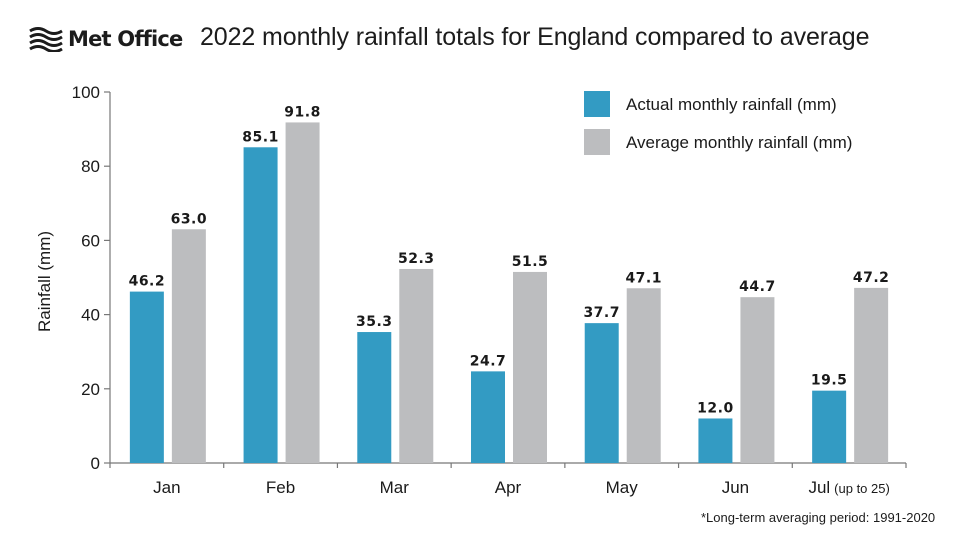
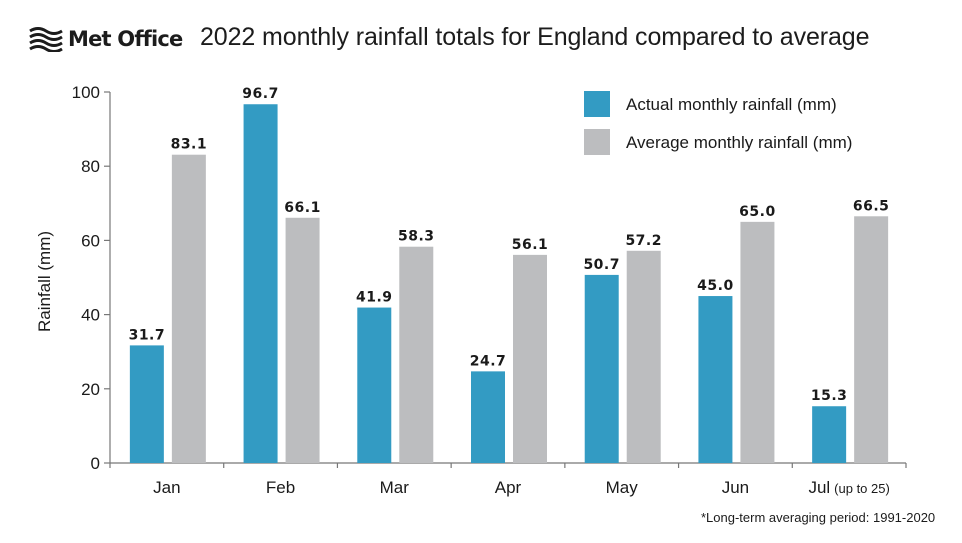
Actual monthly rainfall (mm)/Jan: 46.2 -> 31.7
Average monthly rainfall (mm)/Jan: 63.0 -> 83.1
Actual monthly rainfall (mm)/Feb: 85.1 -> 96.7
Average monthly rainfall (mm)/Feb: 91.8 -> 66.1
Actual monthly rainfall (mm)/Mar: 35.3 -> 41.9
Average monthly rainfall (mm)/Mar: 52.3 -> 58.3
Average monthly rainfall (mm)/Apr: 51.5 -> 56.1
Actual monthly rainfall (mm)/May: 37.7 -> 50.7
Average monthly rainfall (mm)/May: 47.1 -> 57.2
Actual monthly rainfall (mm)/Jun: 12.0 -> 45.0
Average monthly rainfall (mm)/Jun: 44.7 -> 65.0
Actual monthly rainfall (mm)/Jul: 19.5 -> 15.3
Average monthly rainfall (mm)/Jul: 47.2 -> 66.5
